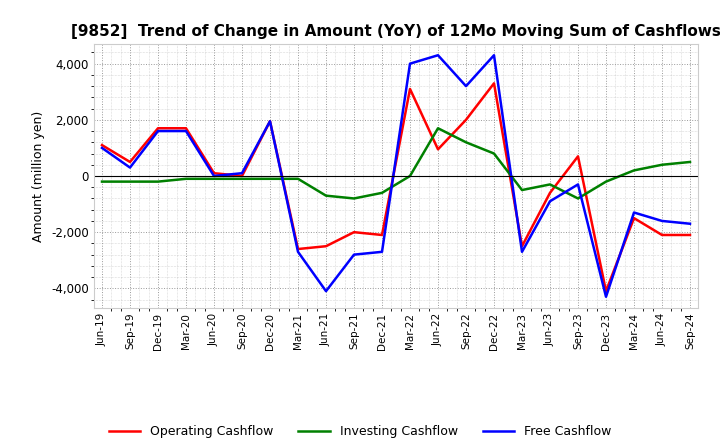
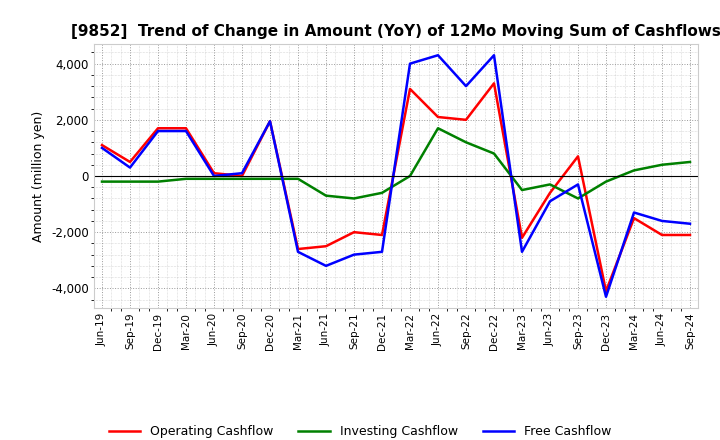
Free Cashflow/Jun-21: -4,100 -> -3,200
Operating Cashflow/Jun-22: 950 -> 2,100
Operating Cashflow/Mar-23: -2,500 -> -2,200
